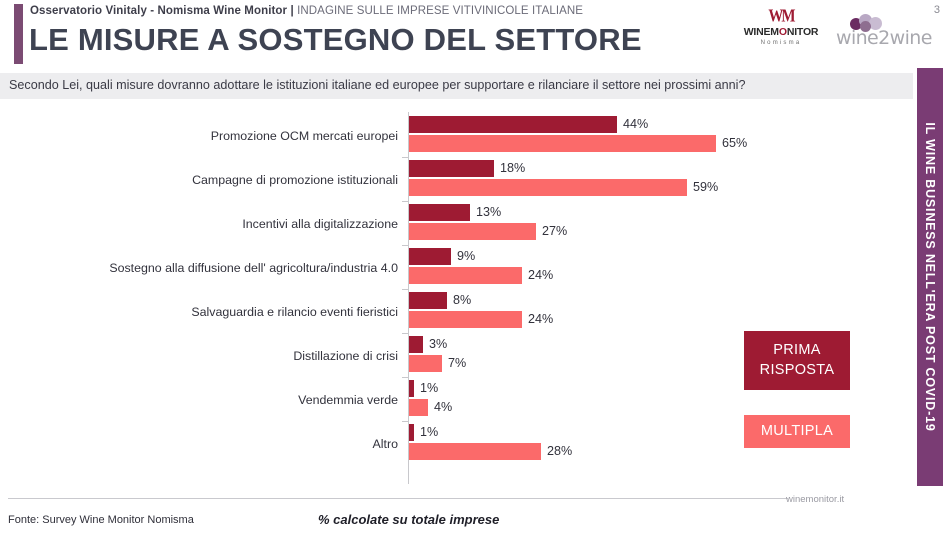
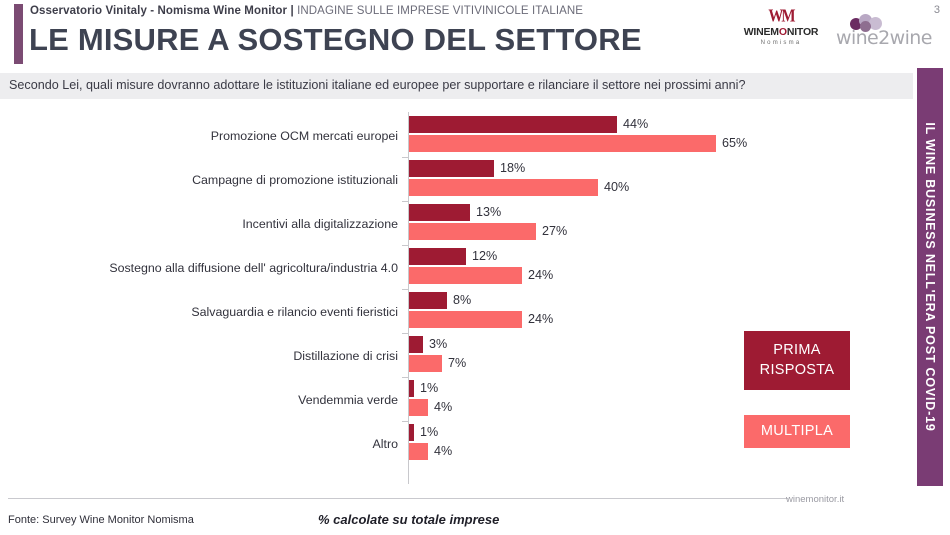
MULTIPLA/Campagne di promozione istituzionali: 59% -> 40%
PRIMA RISPOSTA/Sostegno alla diffusione dell' agricoltura/industria 4.0: 9% -> 12%
MULTIPLA/Altro: 28% -> 4%
